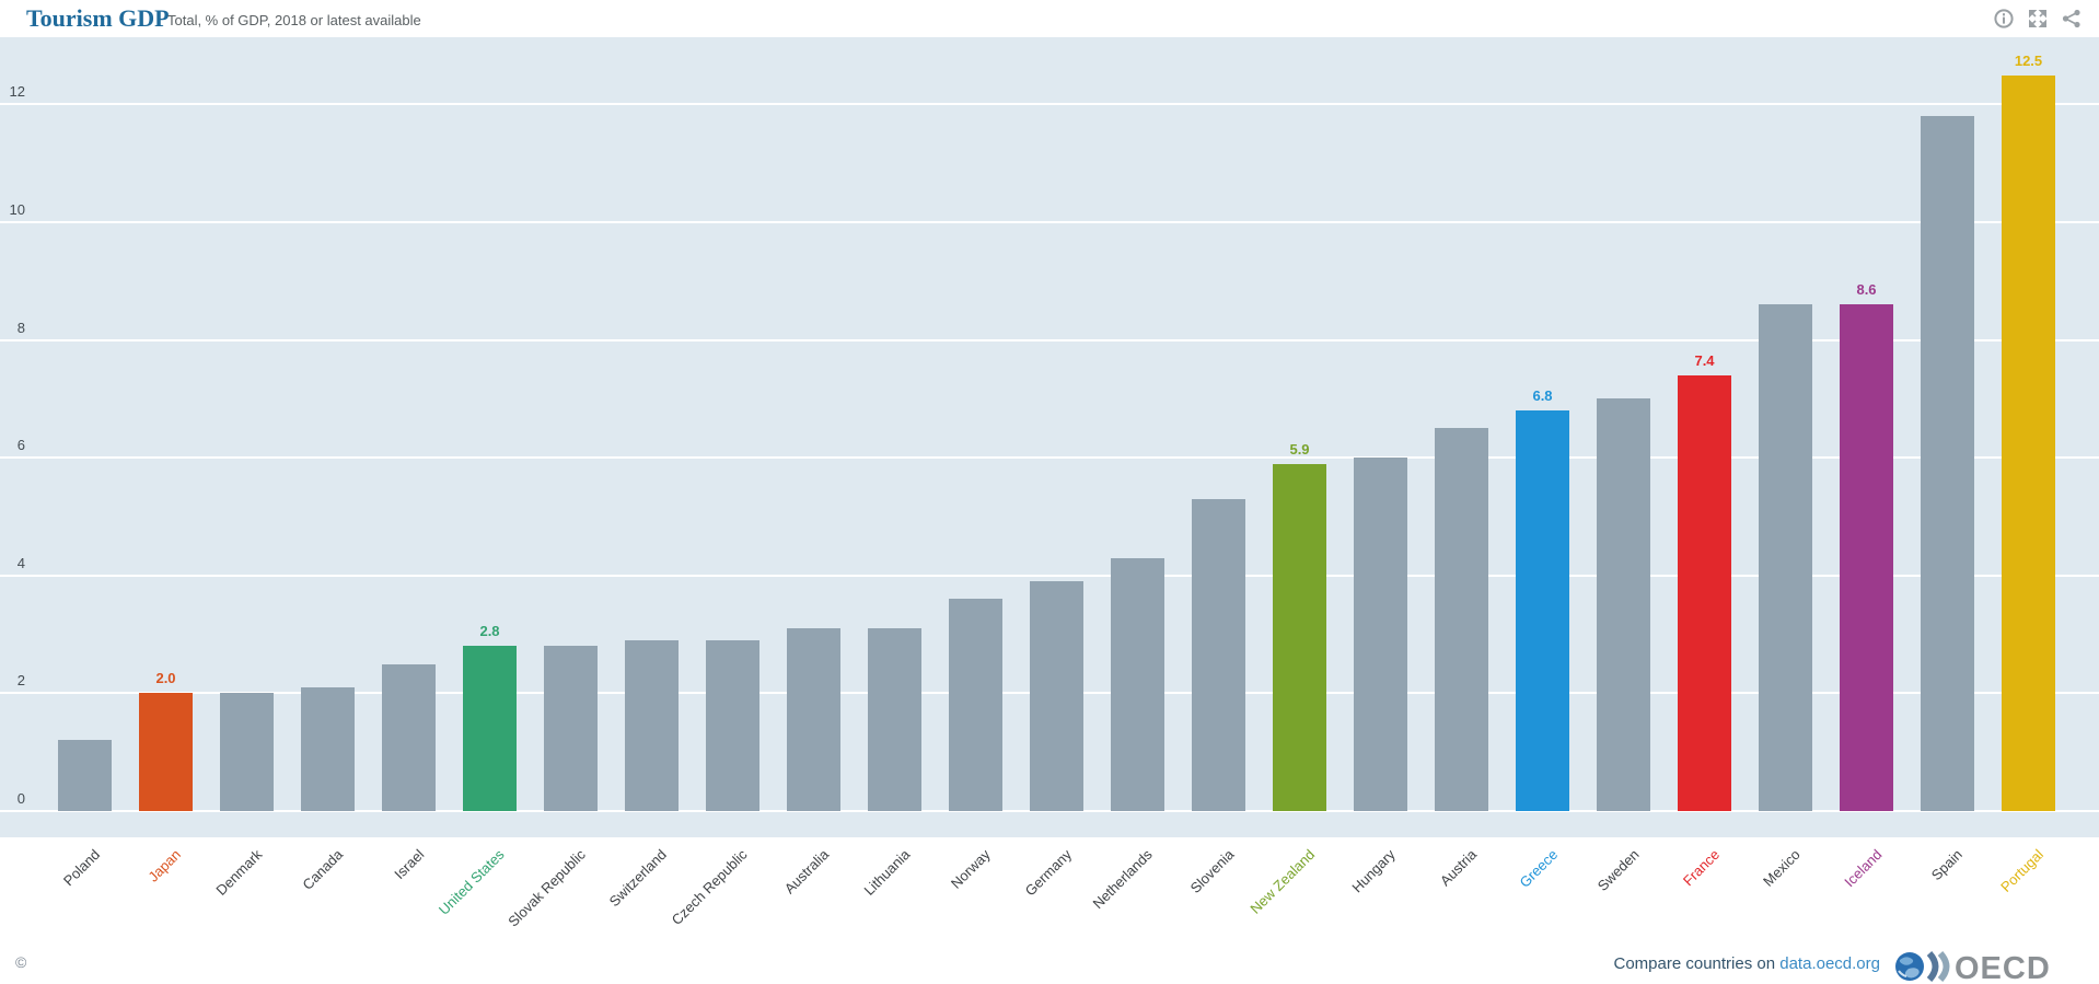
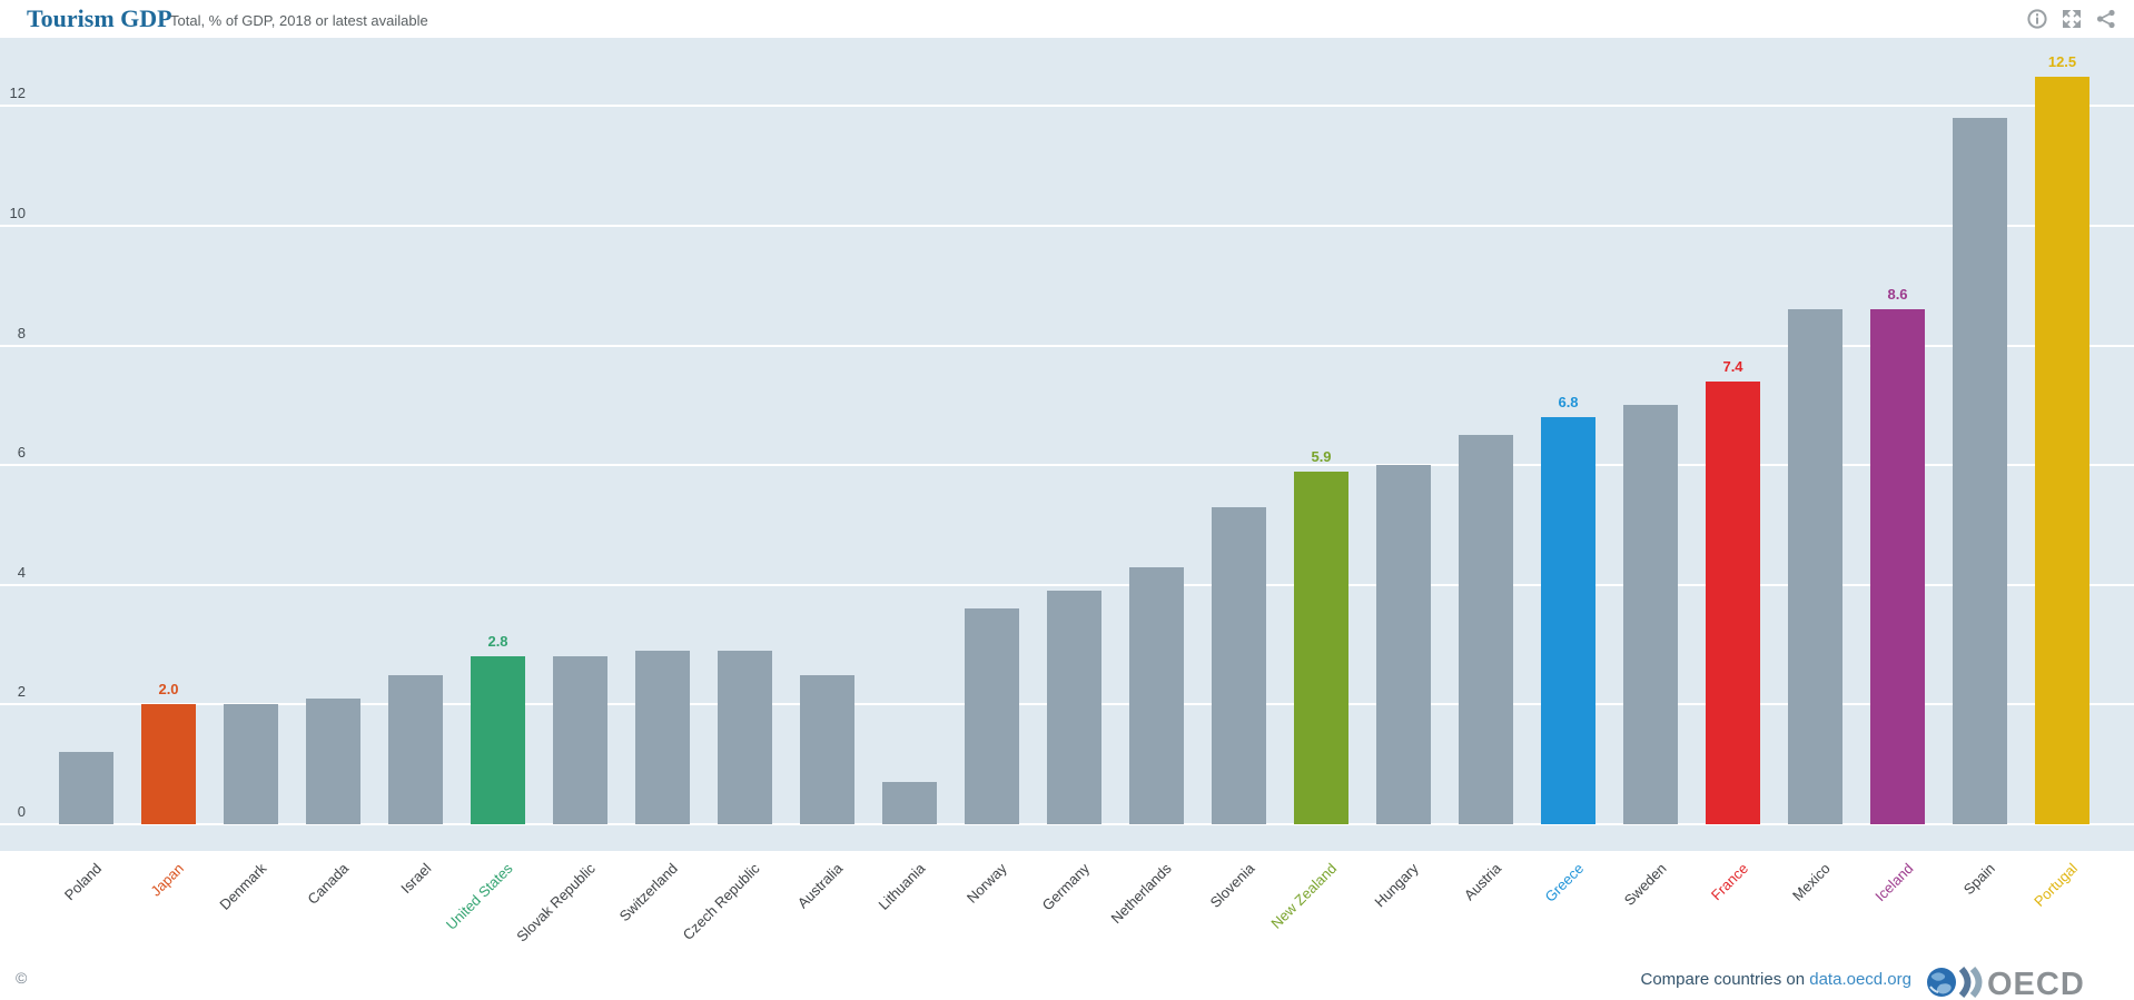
Australia: 3.1 -> 2.5
Lithuania: 3.1 -> 0.7
